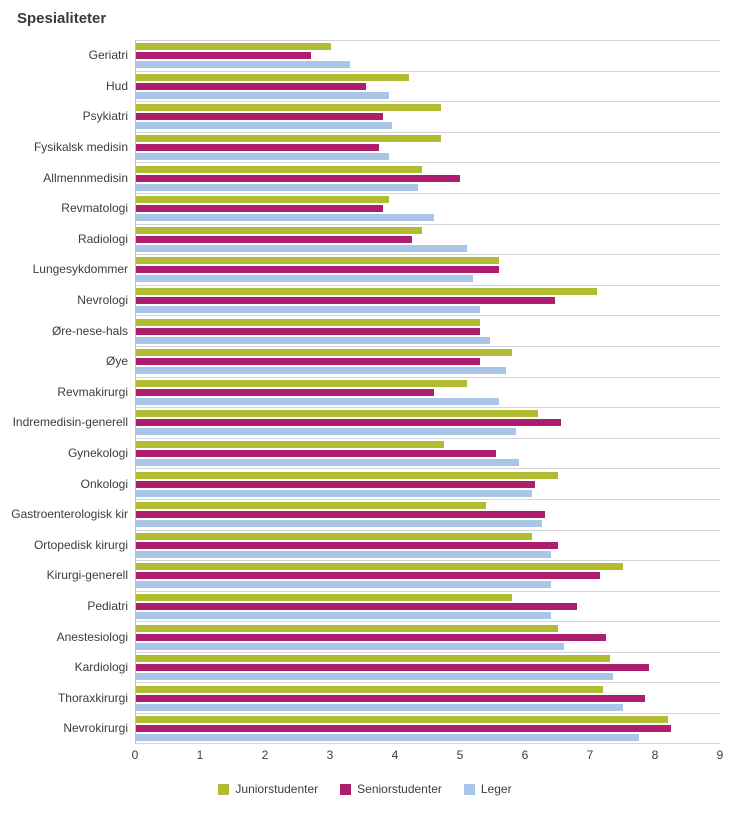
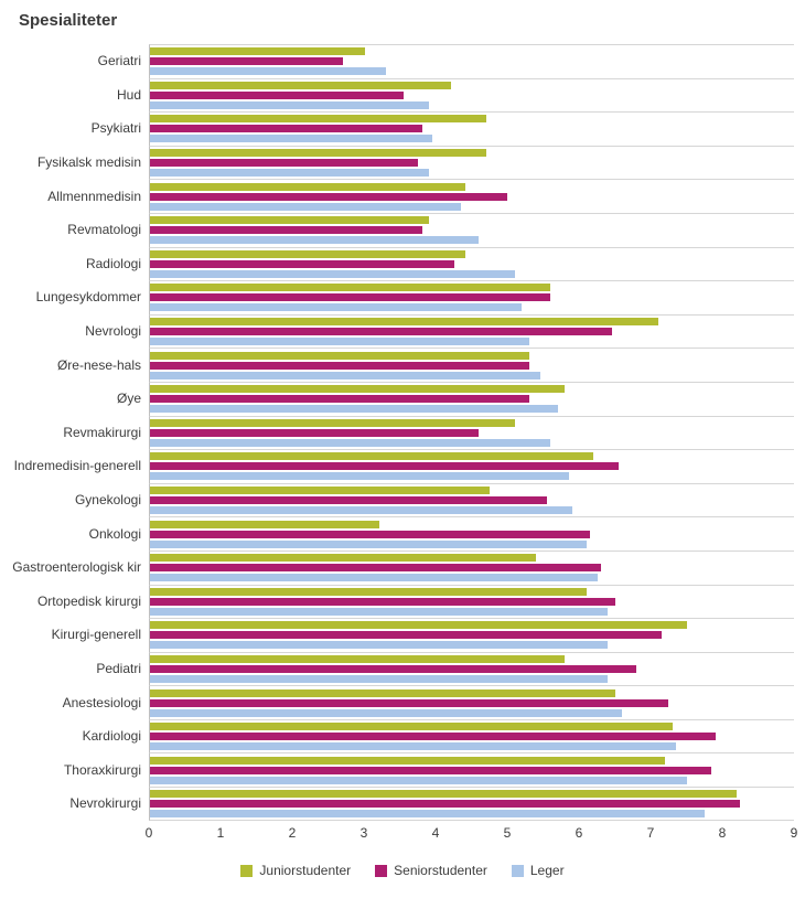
Juniorstudenter/Onkologi: 6.5 -> 3.2
